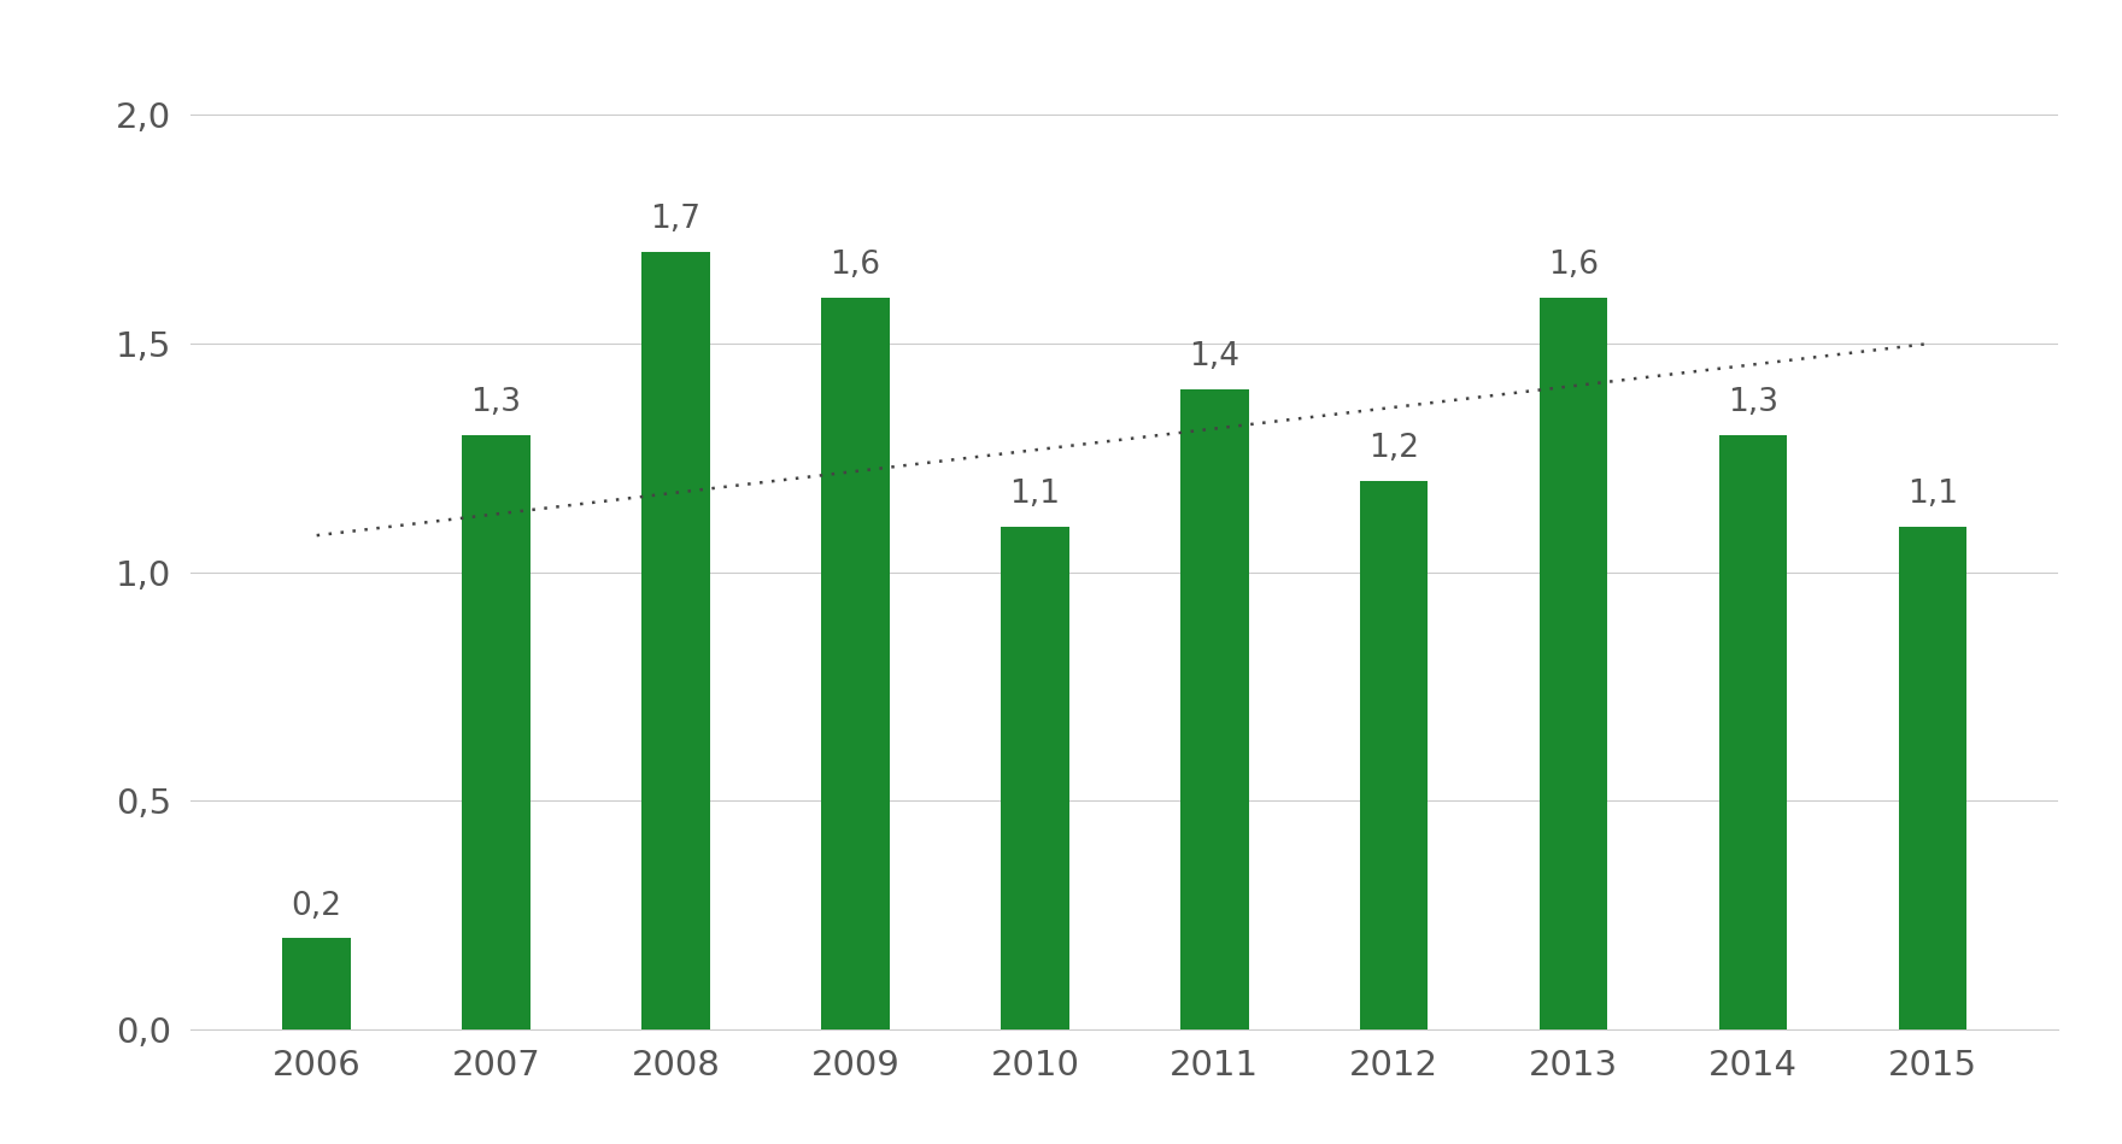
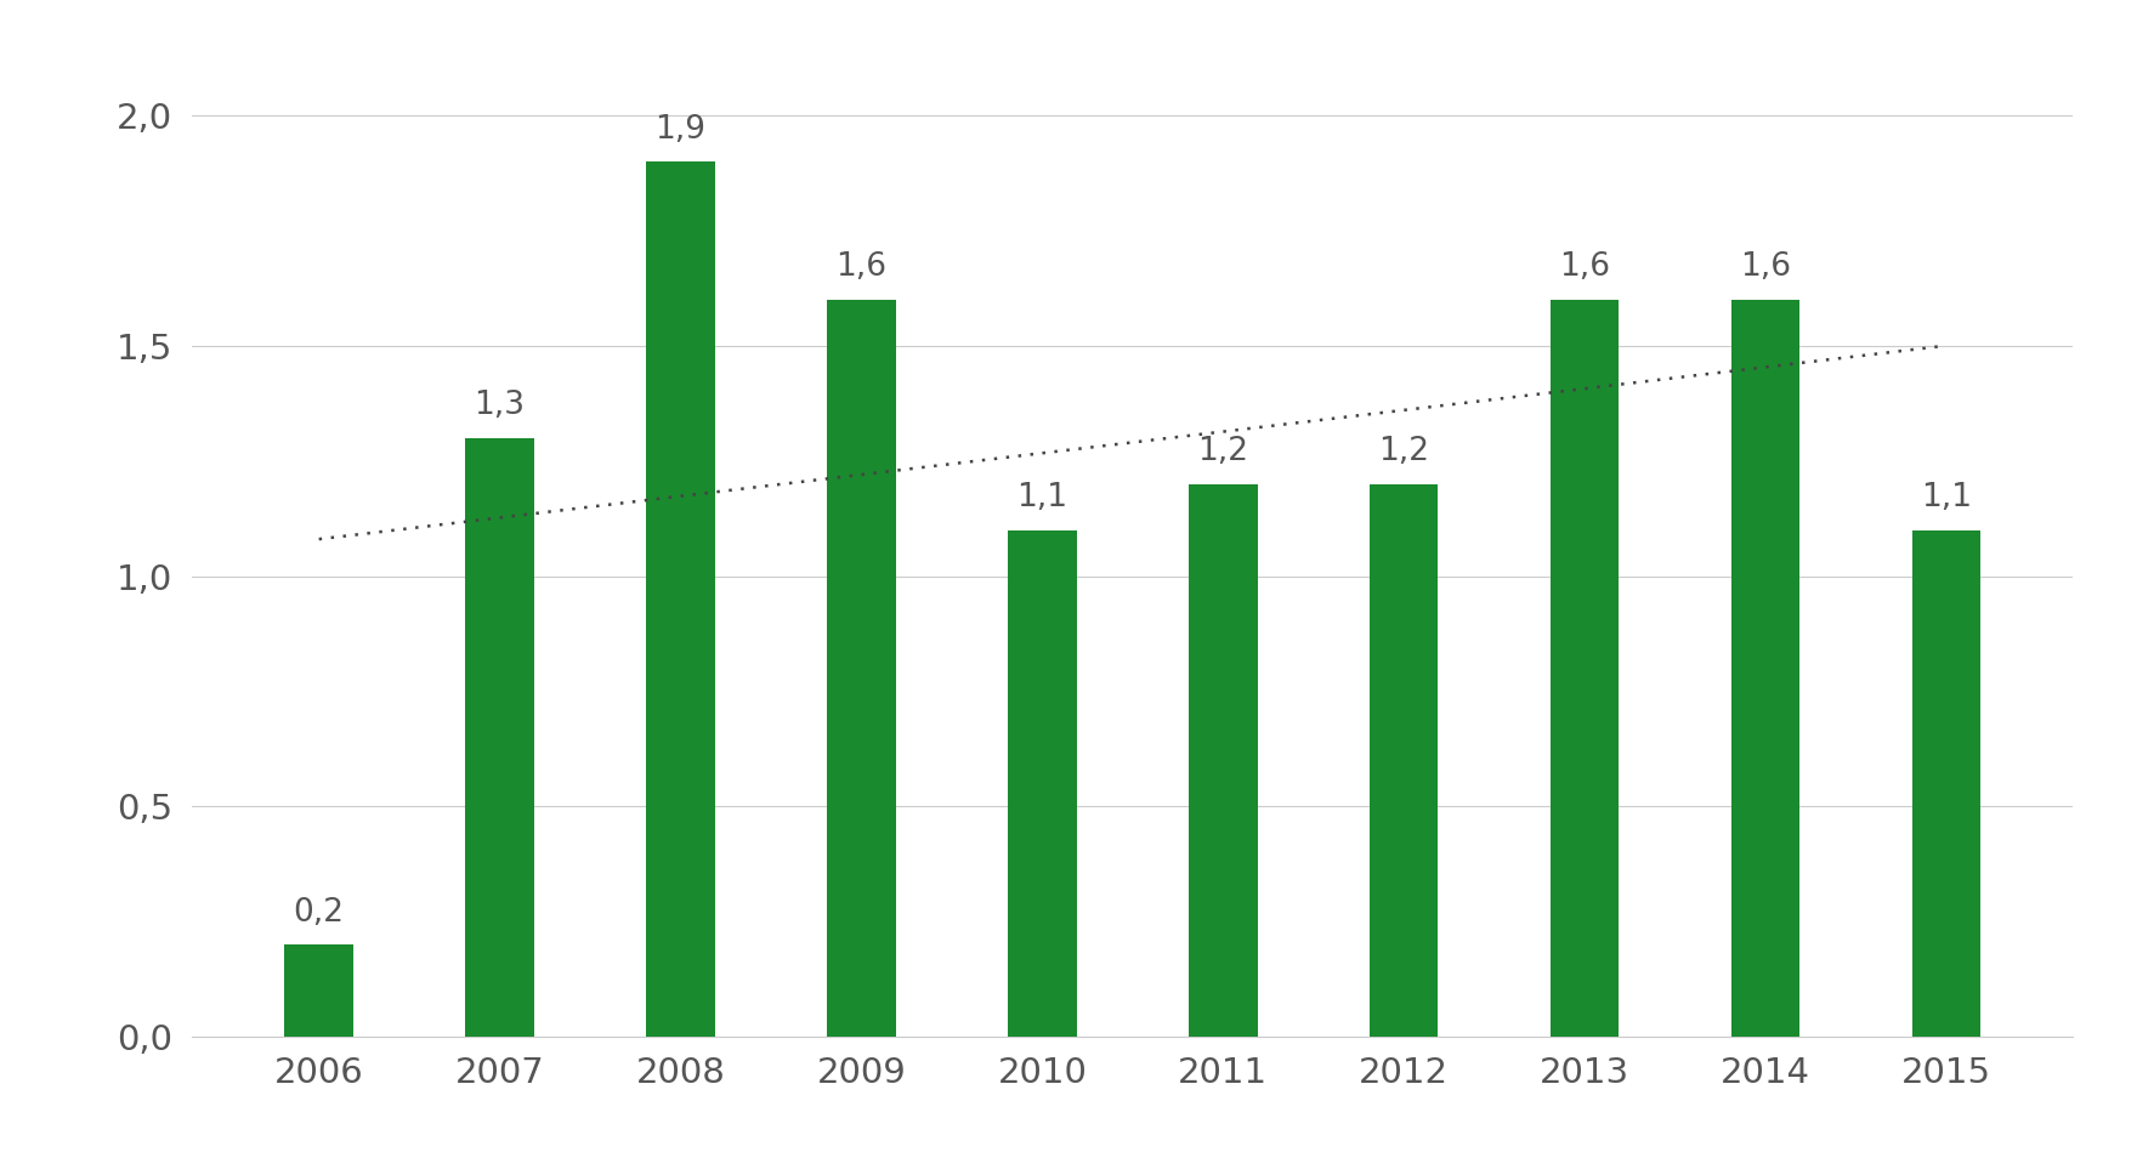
2008: 1,7 -> 1,9
2011: 1,4 -> 1,2
2014: 1,3 -> 1,6
